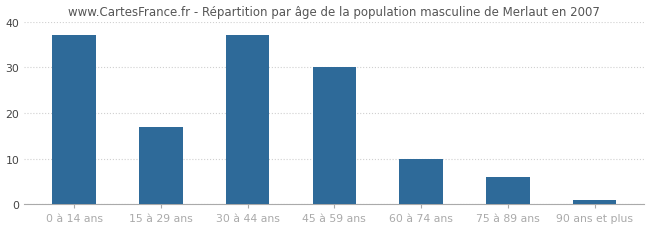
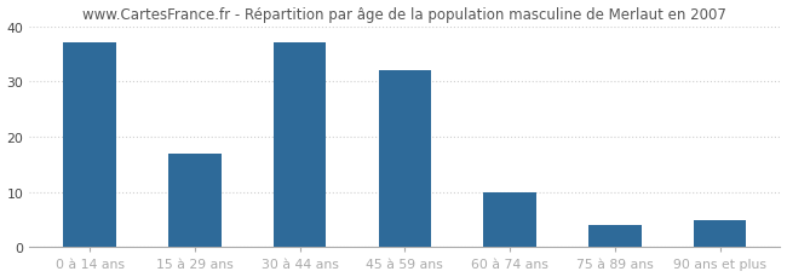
45 à 59 ans: 30 -> 32
75 à 89 ans: 6 -> 4
90 ans et plus: 1 -> 5
